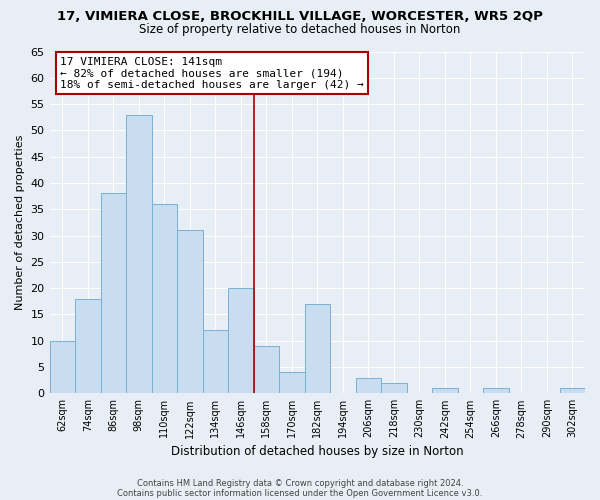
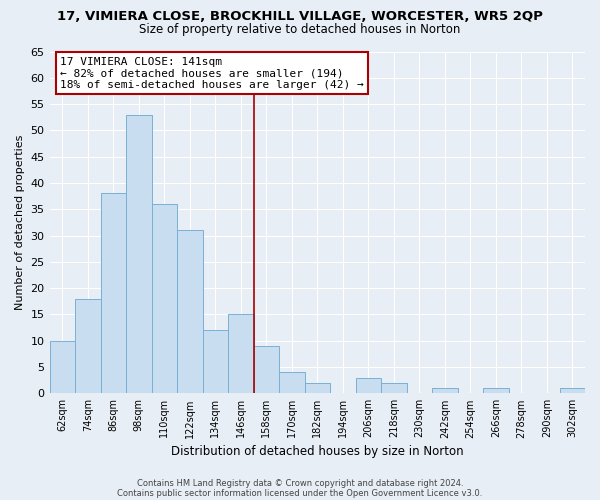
146sqm: 20 -> 15
182sqm: 17 -> 2
